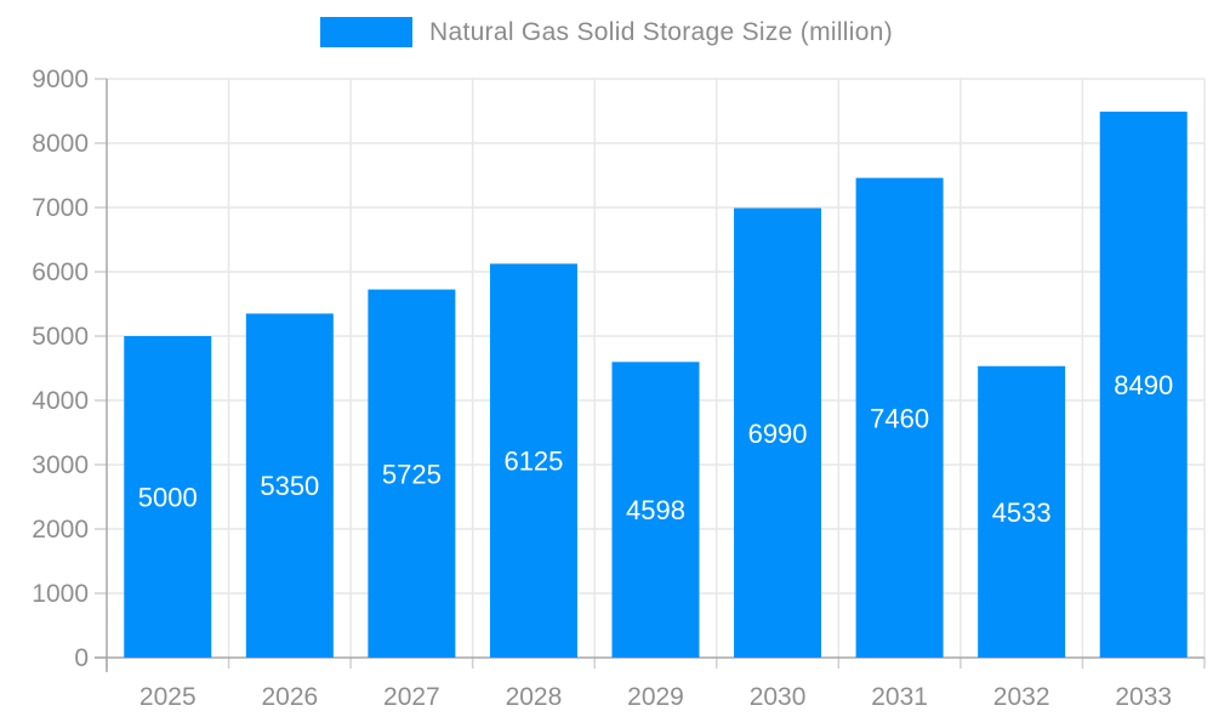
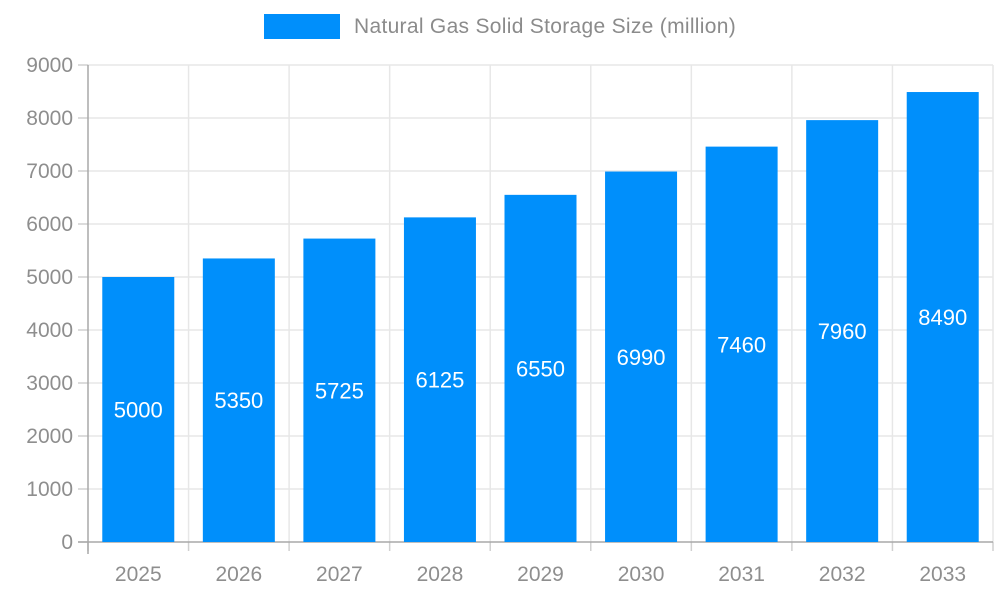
2029: 4598 -> 6550
2032: 4533 -> 7960
